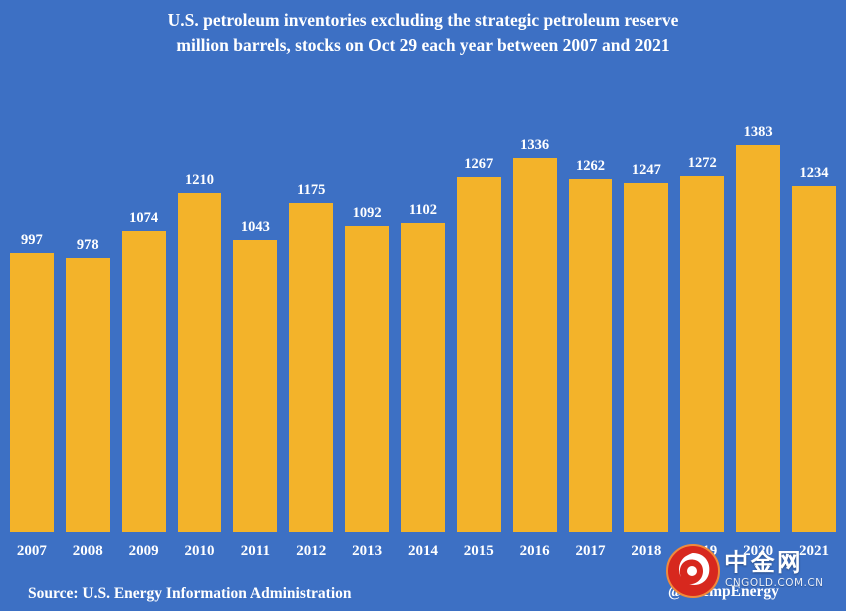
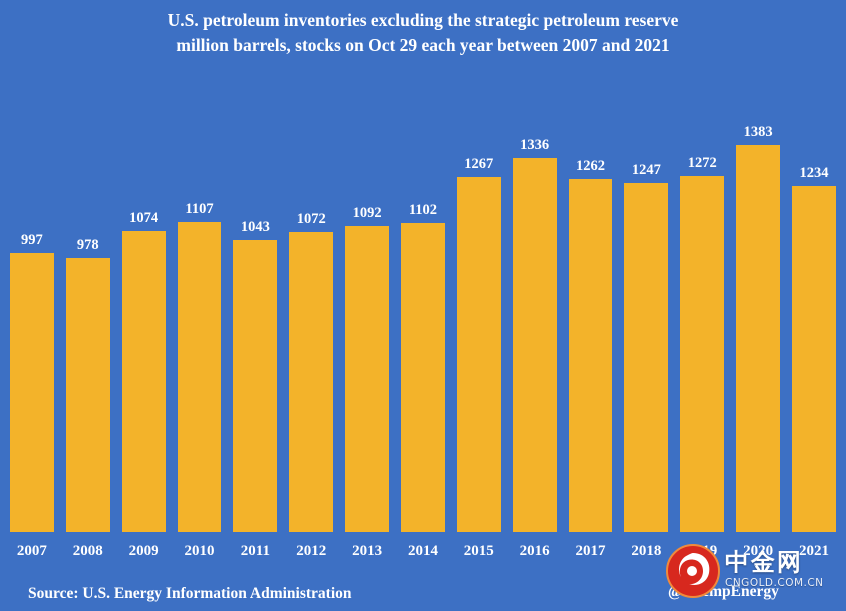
2010: 1210 -> 1107
2012: 1175 -> 1072
